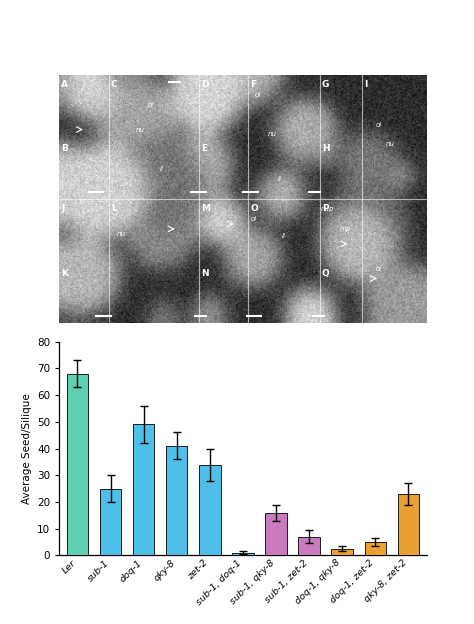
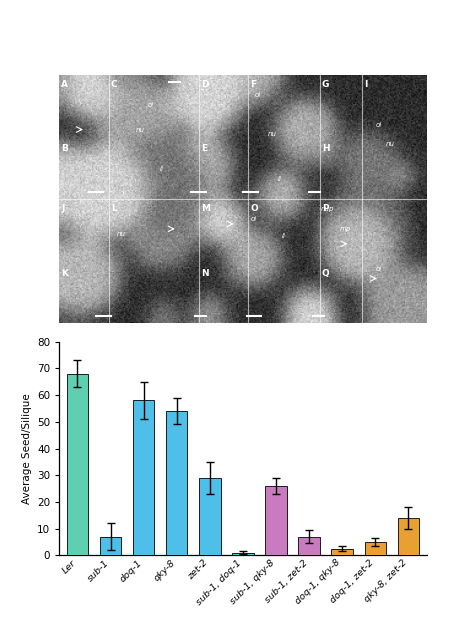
sub-1: 25.0 -> 7.0
doq-1: 49.0 -> 58.0
qky-8: 41.0 -> 54.0
zet-2: 34.0 -> 29.0
sub-1, qky-8: 16.0 -> 26.0
qky-8, zet-2: 23.0 -> 14.0
